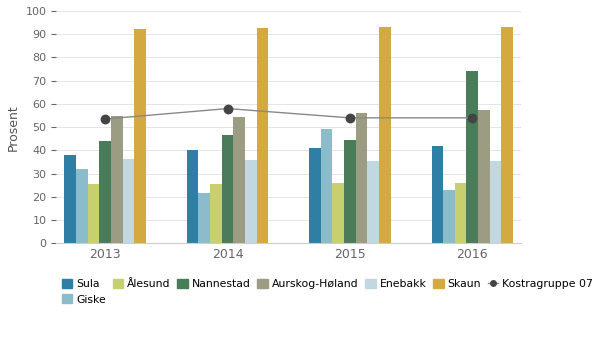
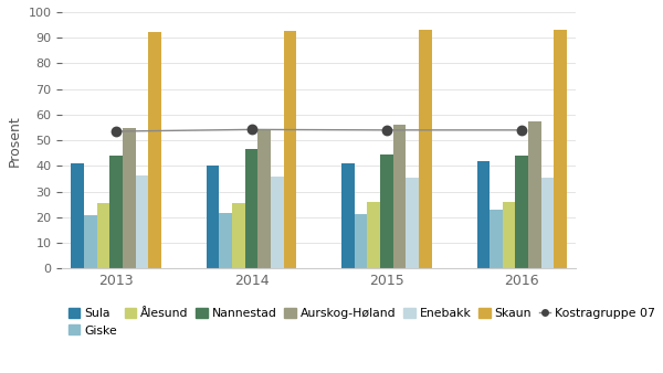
Sula/2013: 38.0 -> 41.2
Giske/2013: 32.0 -> 20.8
Kostragruppe 07/2014: 58.0 -> 54.2
Giske/2015: 49.0 -> 21.4
Nannestad/2016: 74.0 -> 44.0
